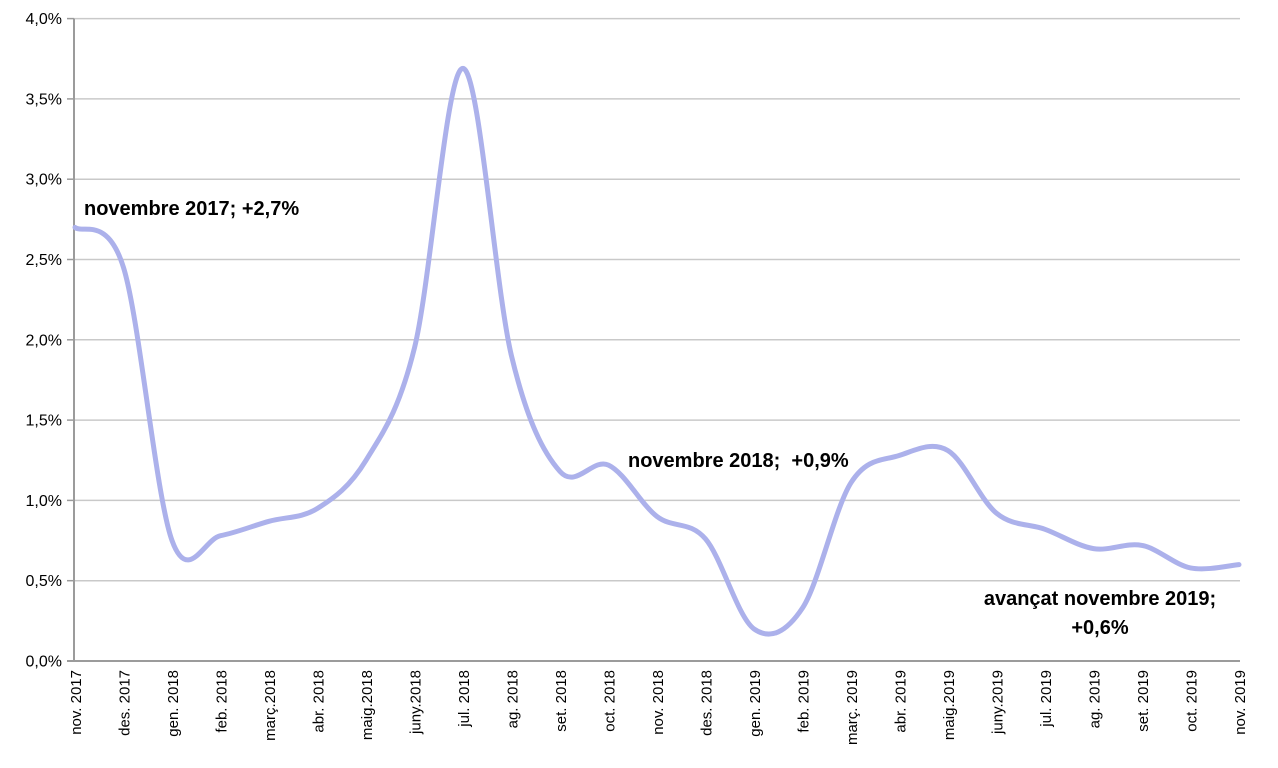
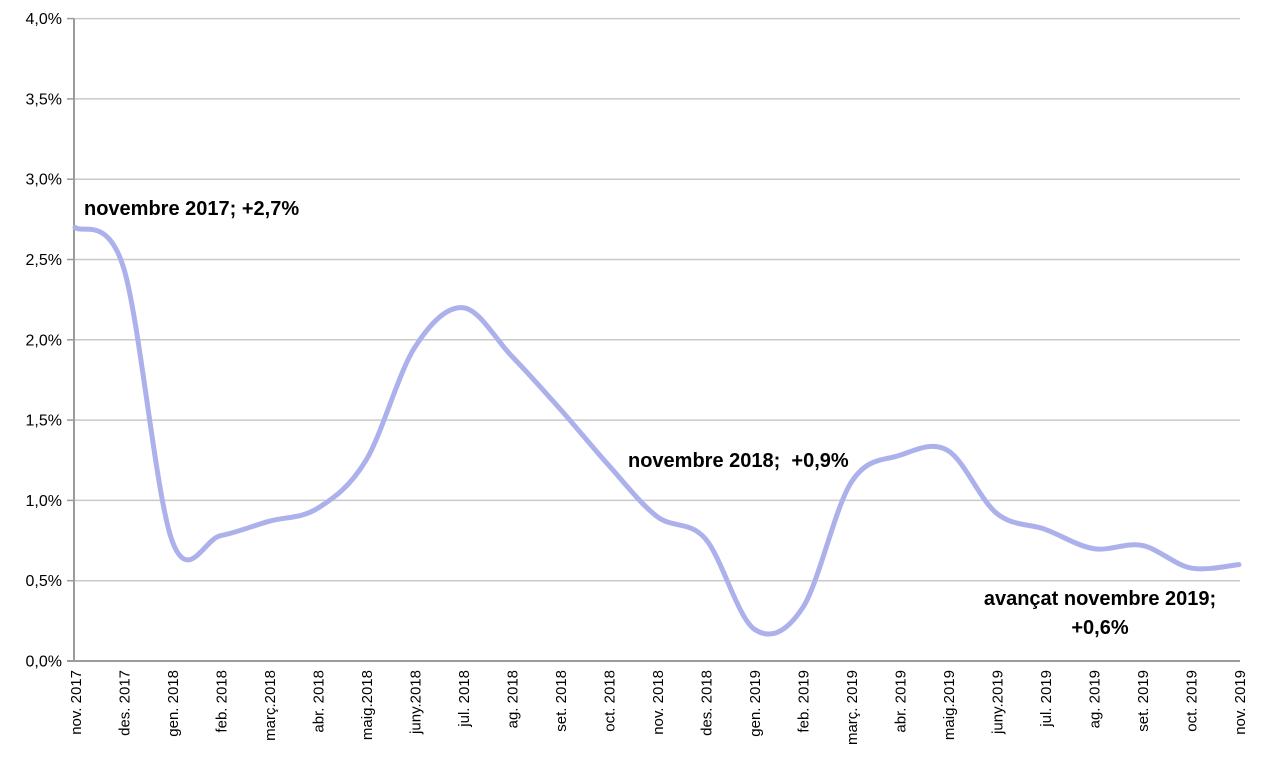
jul. 2018: 3,69% -> 2,20%
set. 2018: 1,18% -> 1,57%
